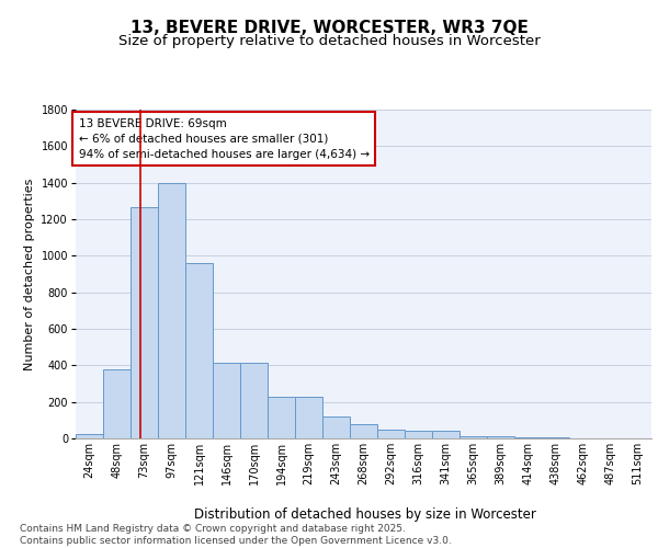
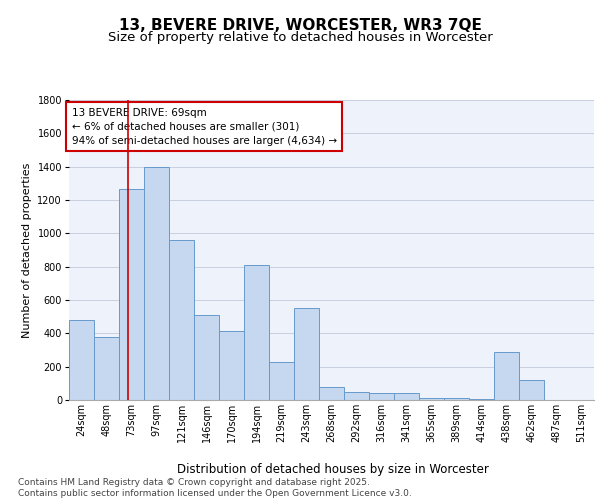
24sqm: 20 -> 480
146sqm: 420 -> 510
194sqm: 230 -> 810
243sqm: 120 -> 550
438sqm: 10 -> 290
462sqm: 0 -> 120
